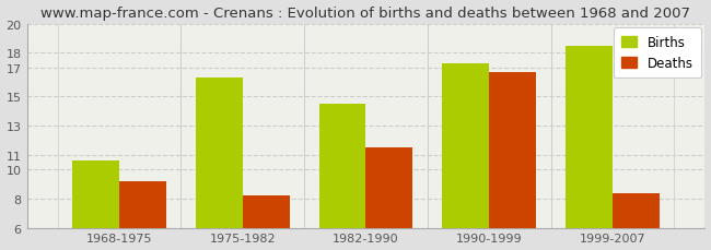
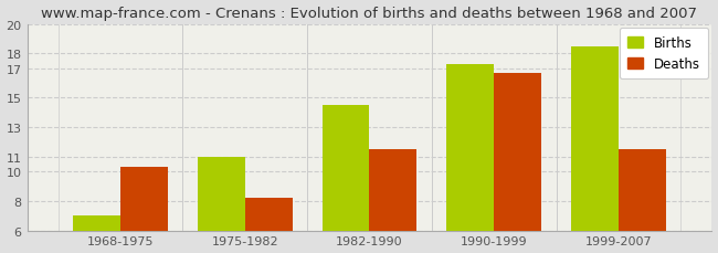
Births/1968-1975: 10.6 -> 7.0
Deaths/1968-1975: 9.2 -> 10.3
Births/1975-1982: 16.3 -> 11.0
Deaths/1999-2007: 8.4 -> 11.5
